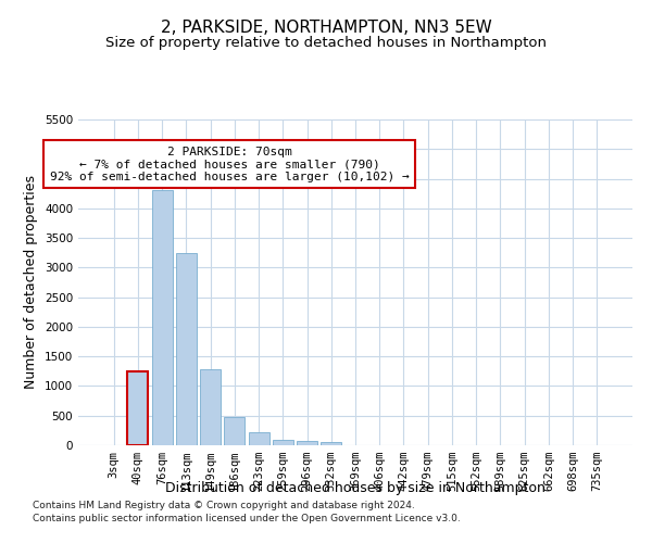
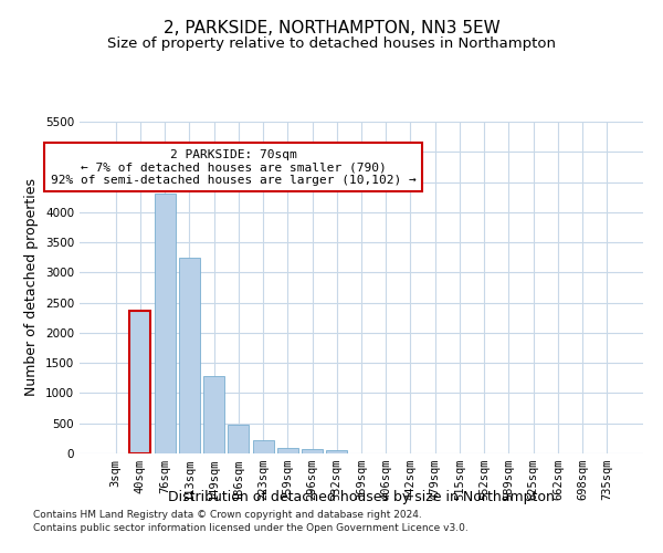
40sqm: 1250 -> 2360
